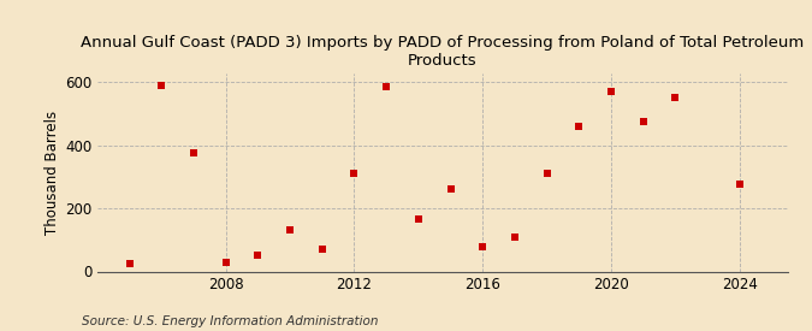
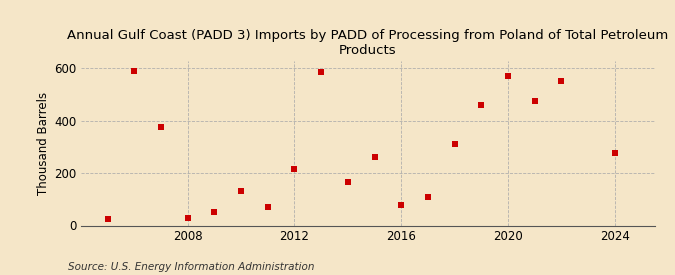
2012: 310 -> 215
